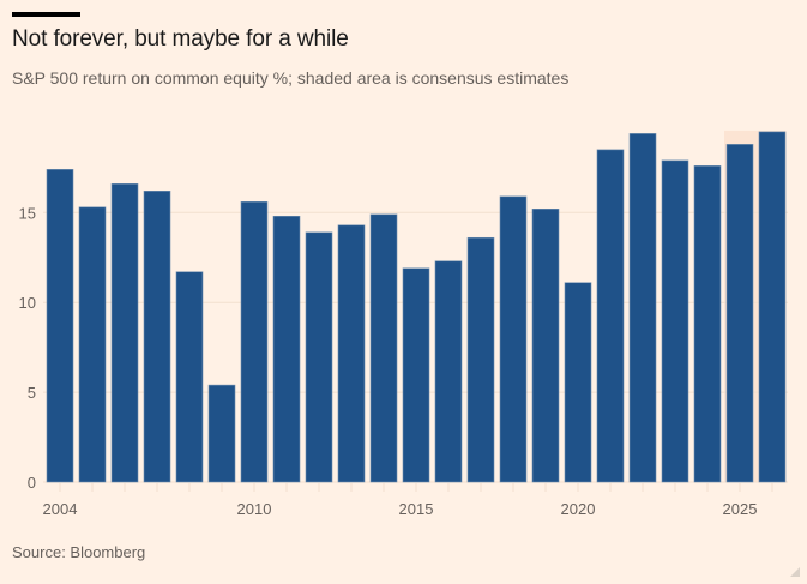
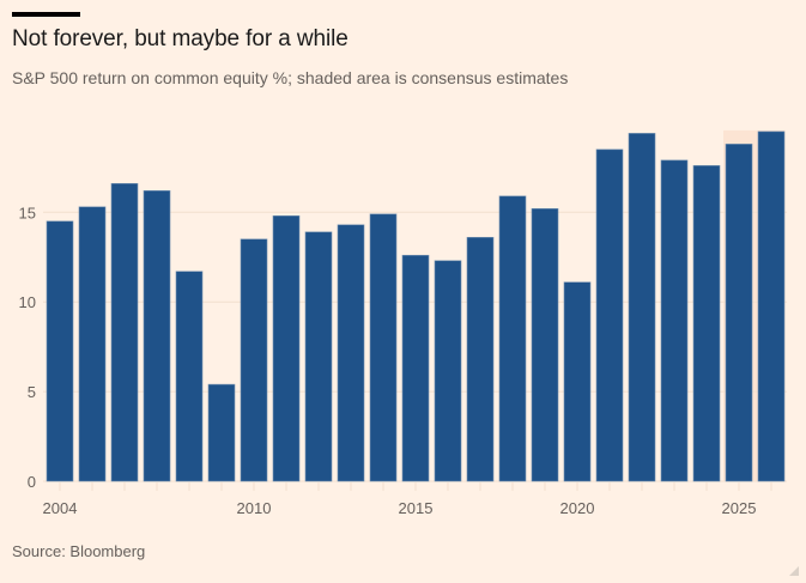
2004: 17.4 -> 14.5
2010: 15.6 -> 13.5
2015: 11.9 -> 12.6
